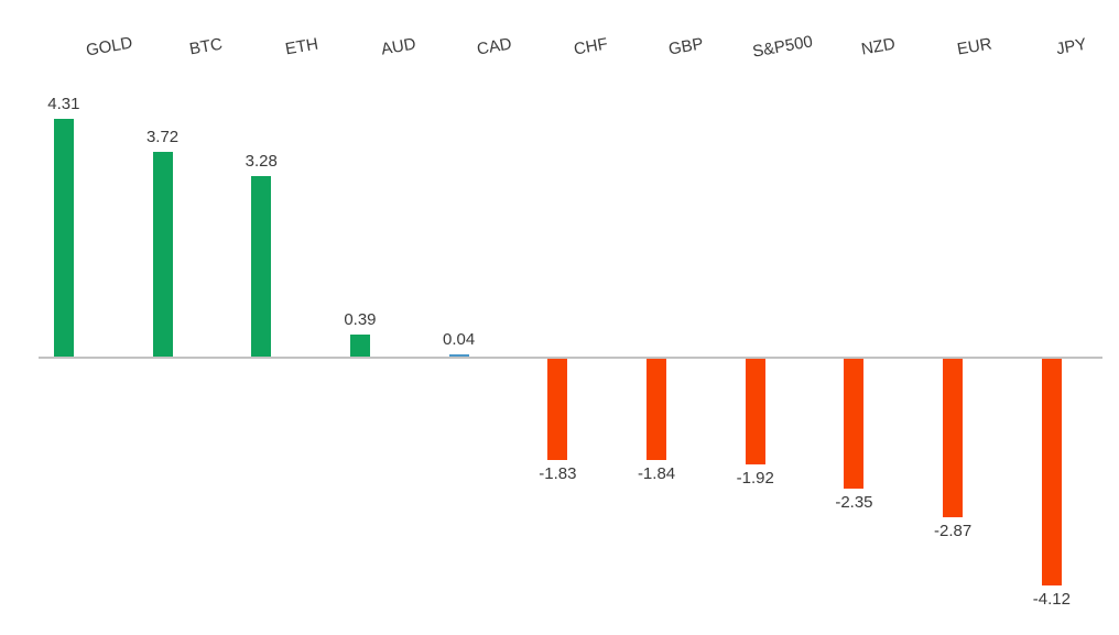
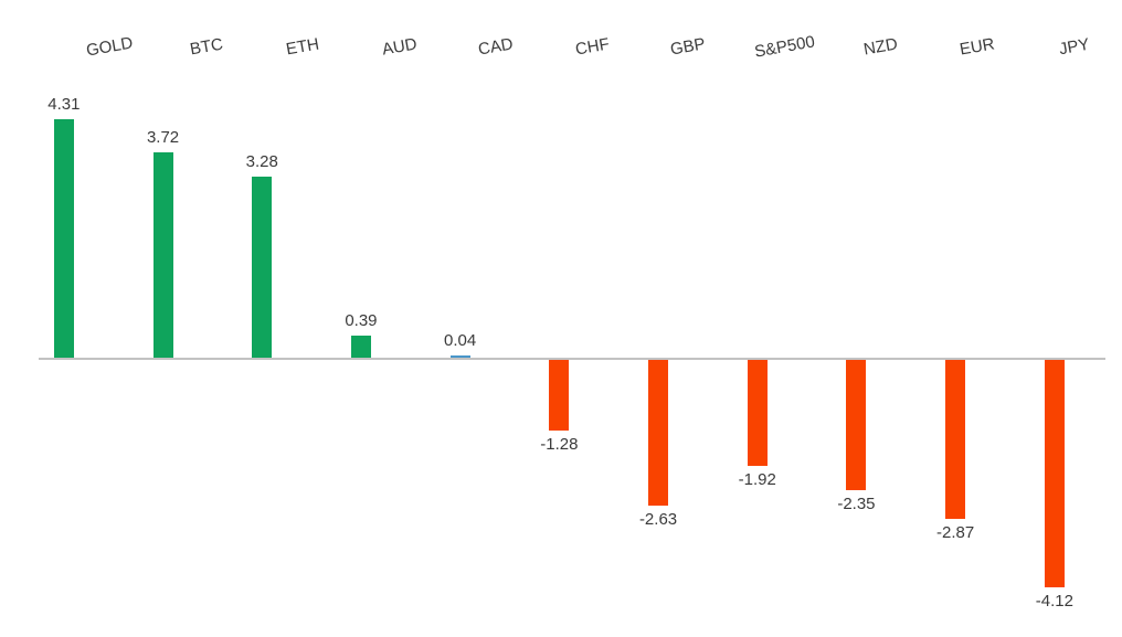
CHF: -1.83 -> -1.28
GBP: -1.84 -> -2.63
